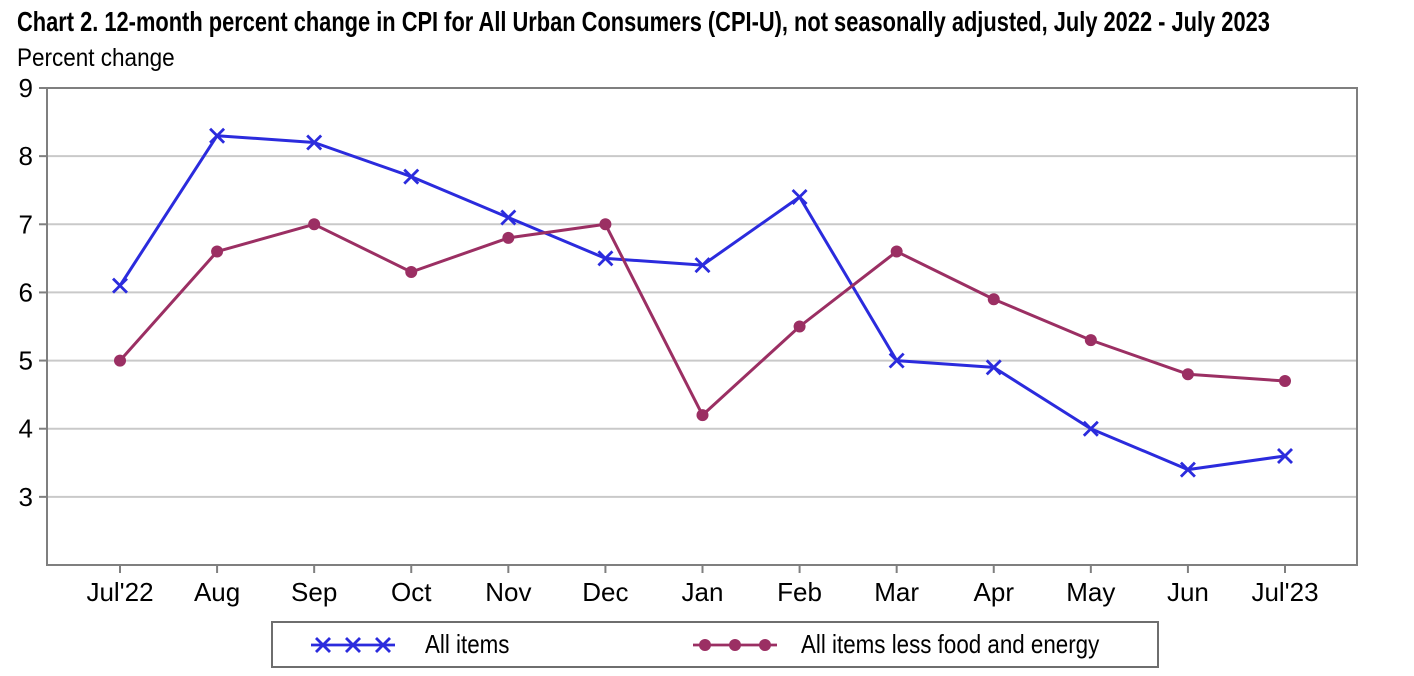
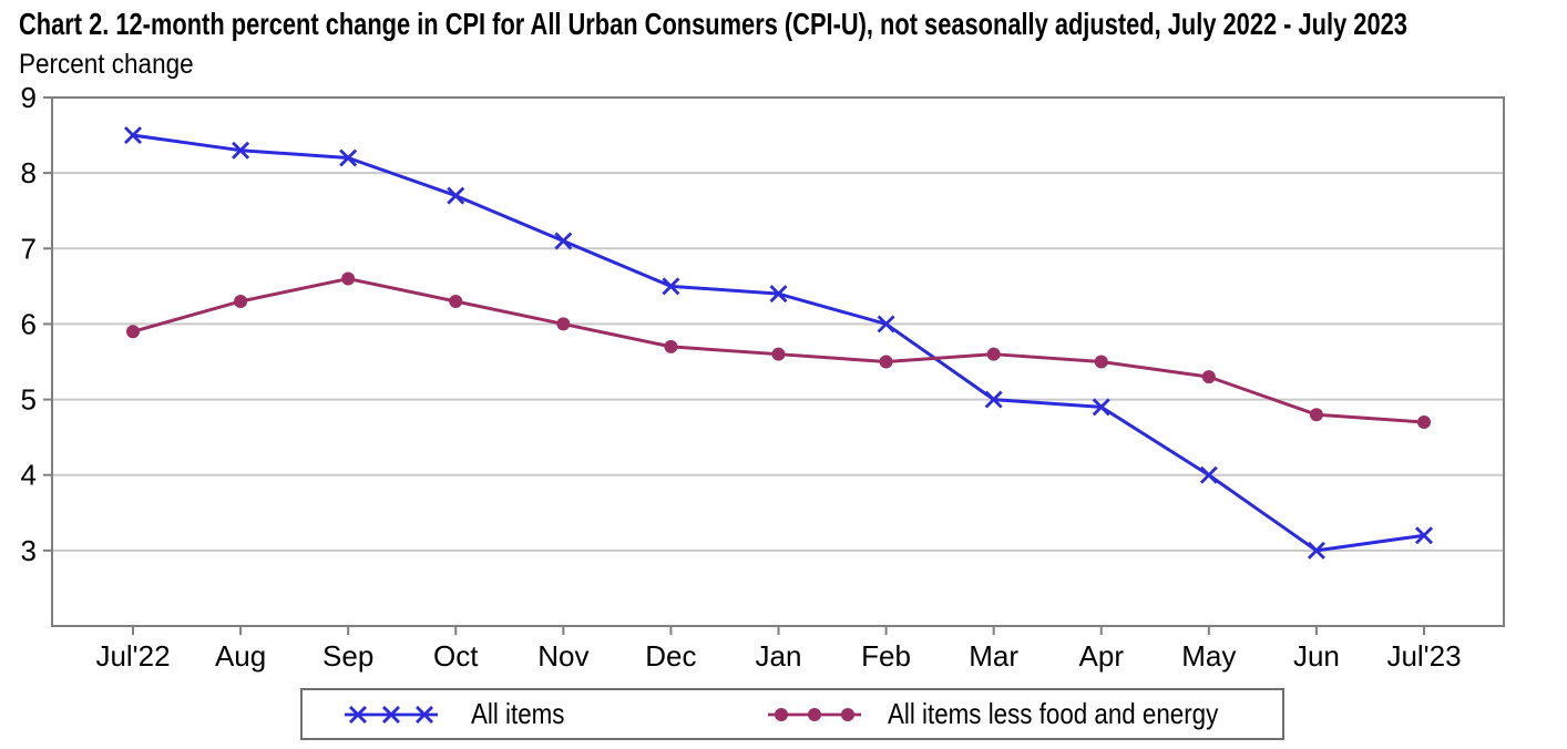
All items/Jul'22: 6.1 -> 8.5
All items less food and energy/Jul'22: 5.0 -> 5.9
All items less food and energy/Aug: 6.6 -> 6.3
All items less food and energy/Sep: 7.0 -> 6.6
All items less food and energy/Nov: 6.8 -> 6.0
All items less food and energy/Dec: 7.0 -> 5.7
All items less food and energy/Jan: 4.2 -> 5.6
All items/Feb: 7.4 -> 6.0
All items less food and energy/Mar: 6.6 -> 5.6
All items less food and energy/Apr: 5.9 -> 5.5
All items/Jun: 3.4 -> 3.0
All items/Jul'23: 3.6 -> 3.2
